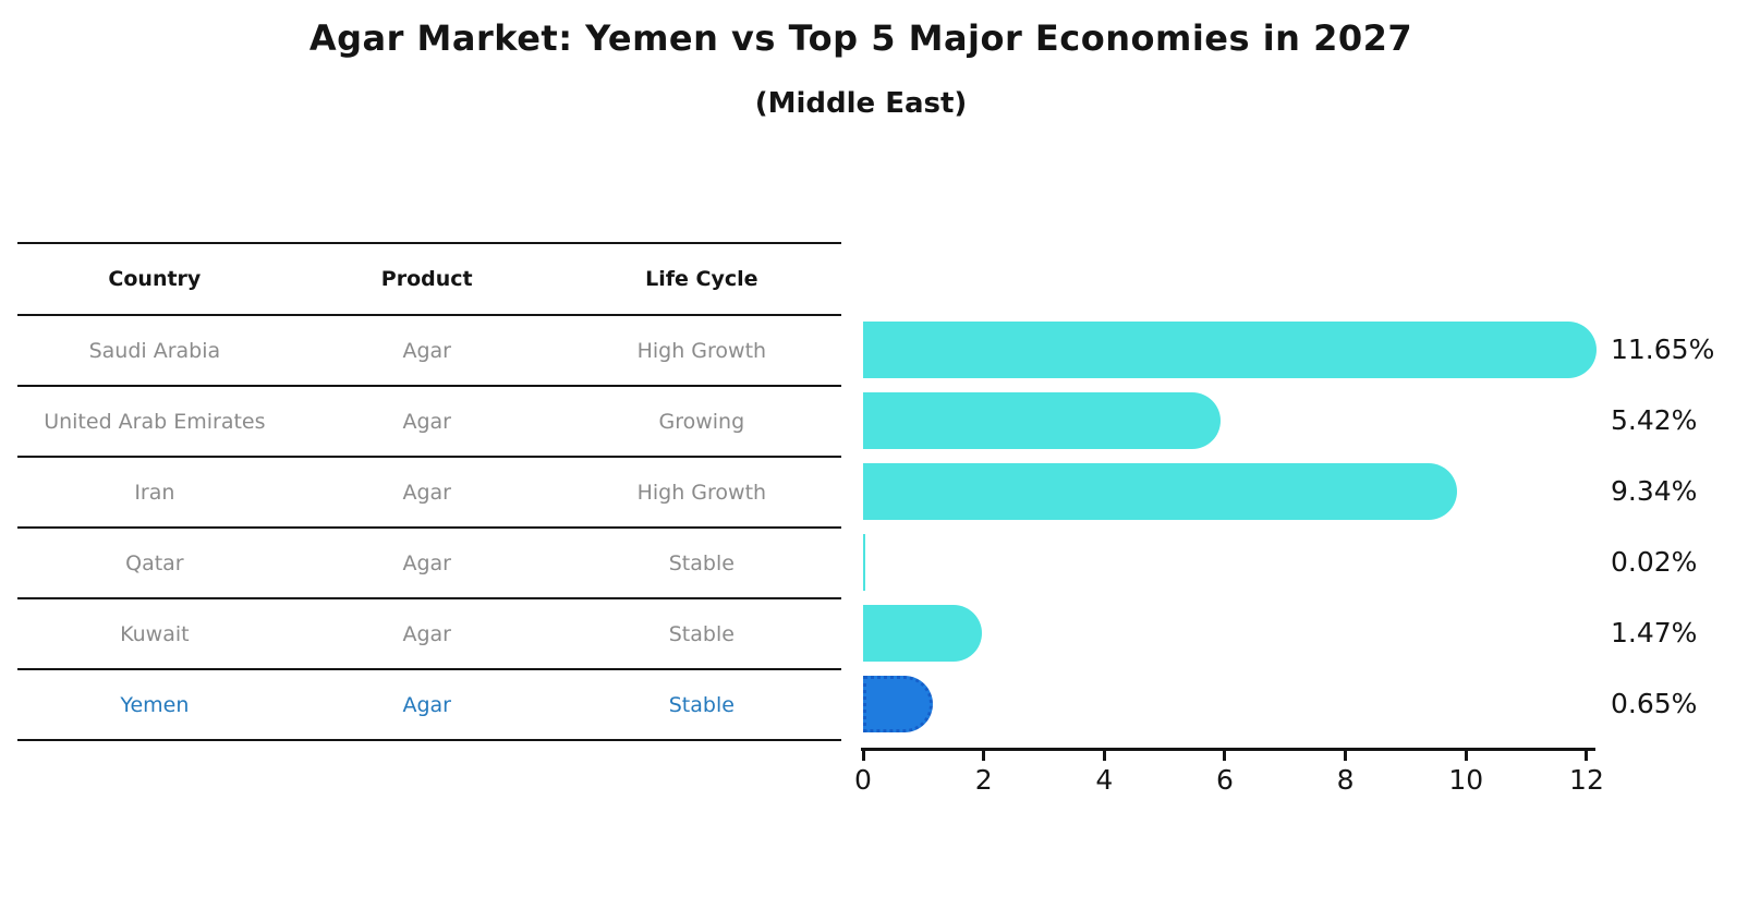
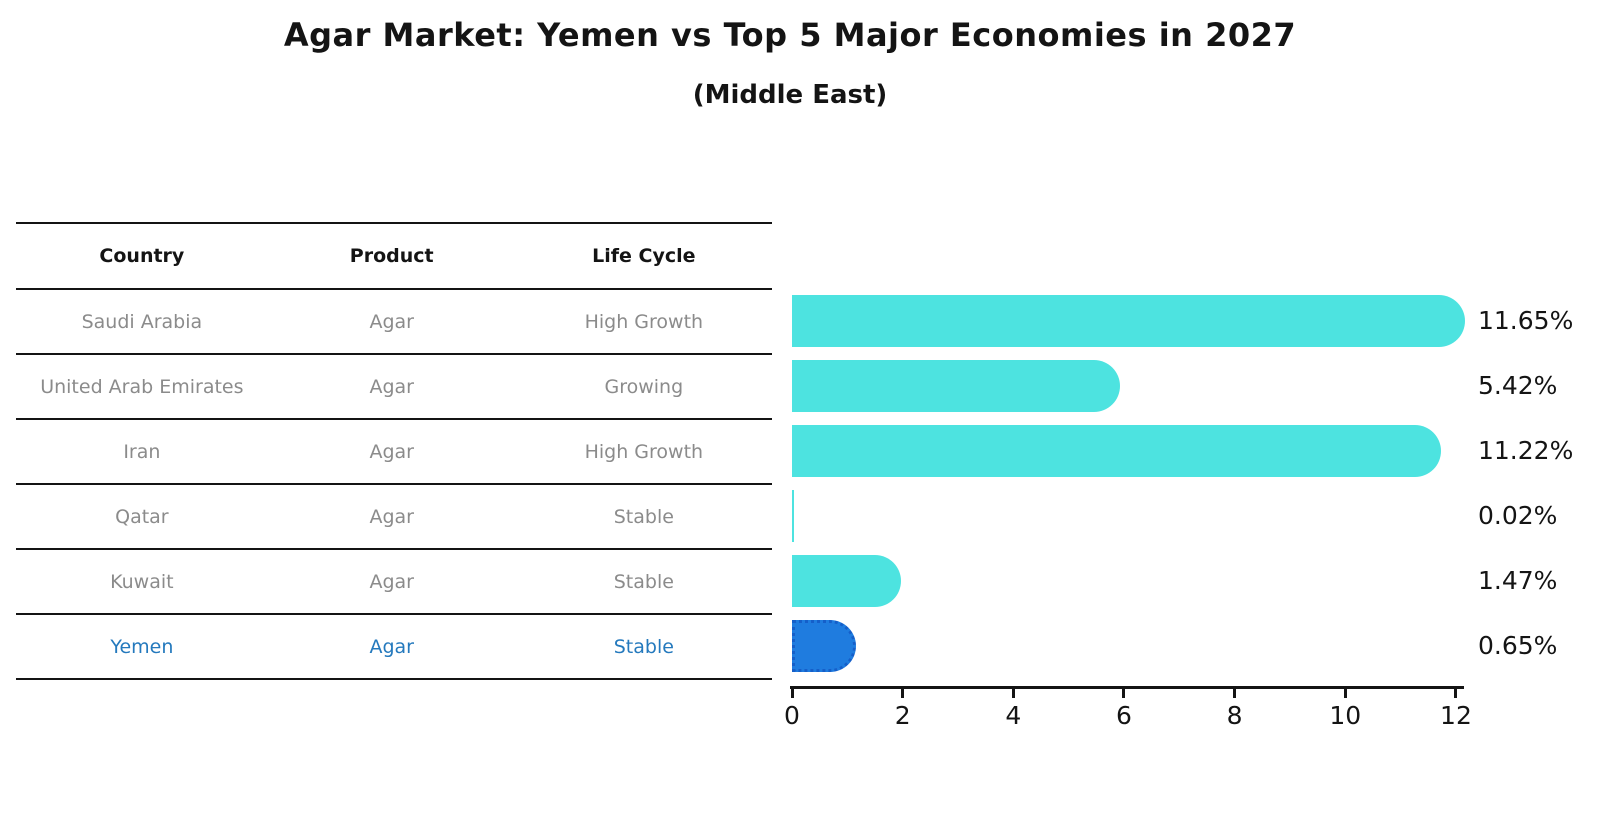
Iran: 9.34% -> 11.22%
